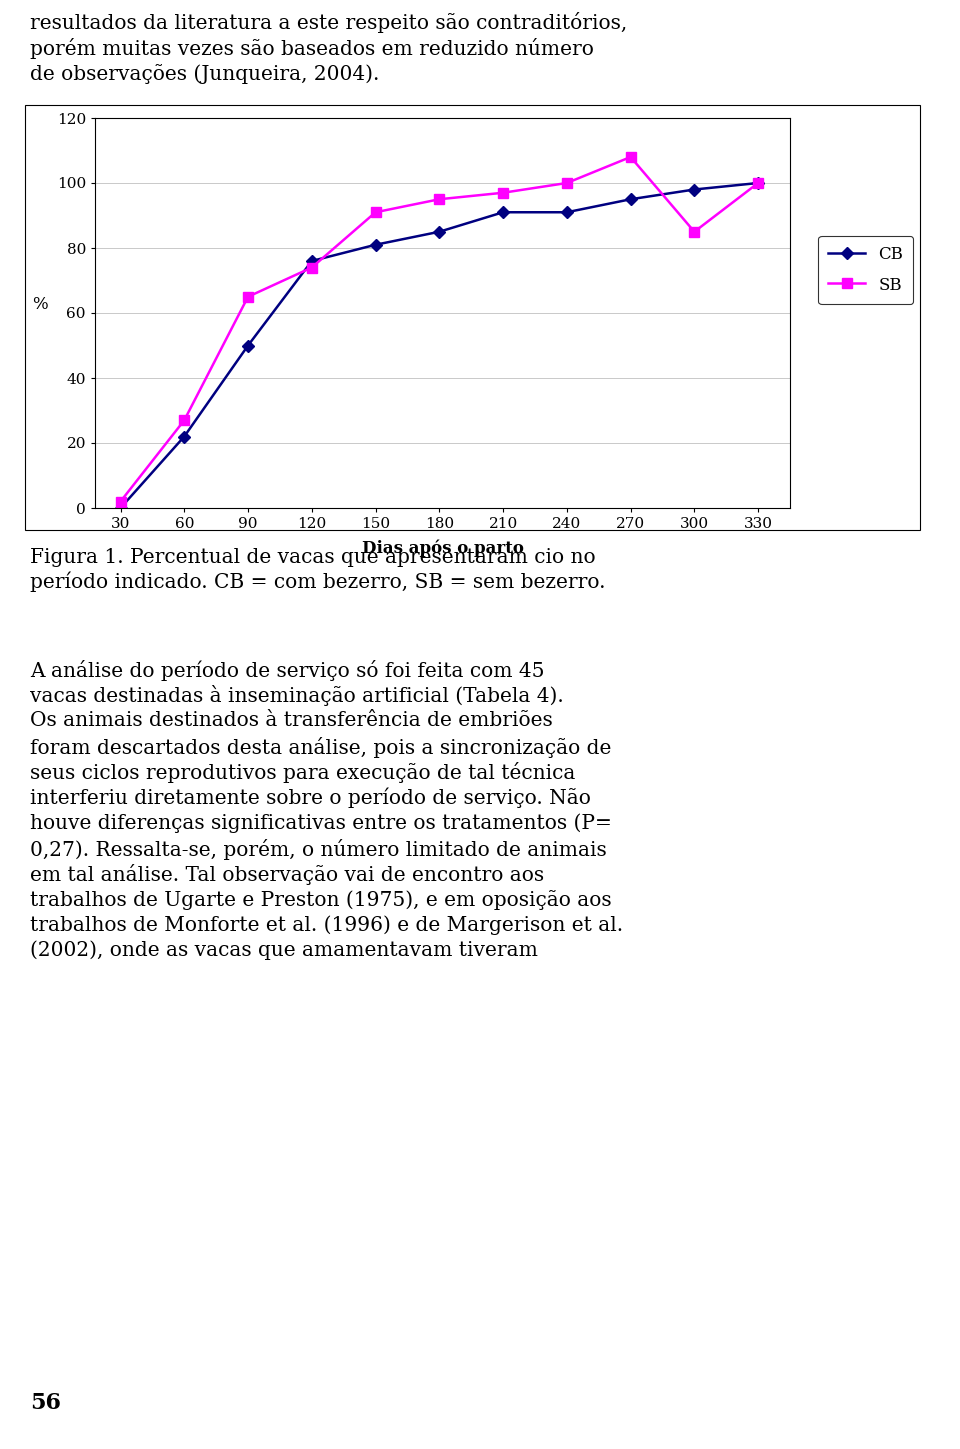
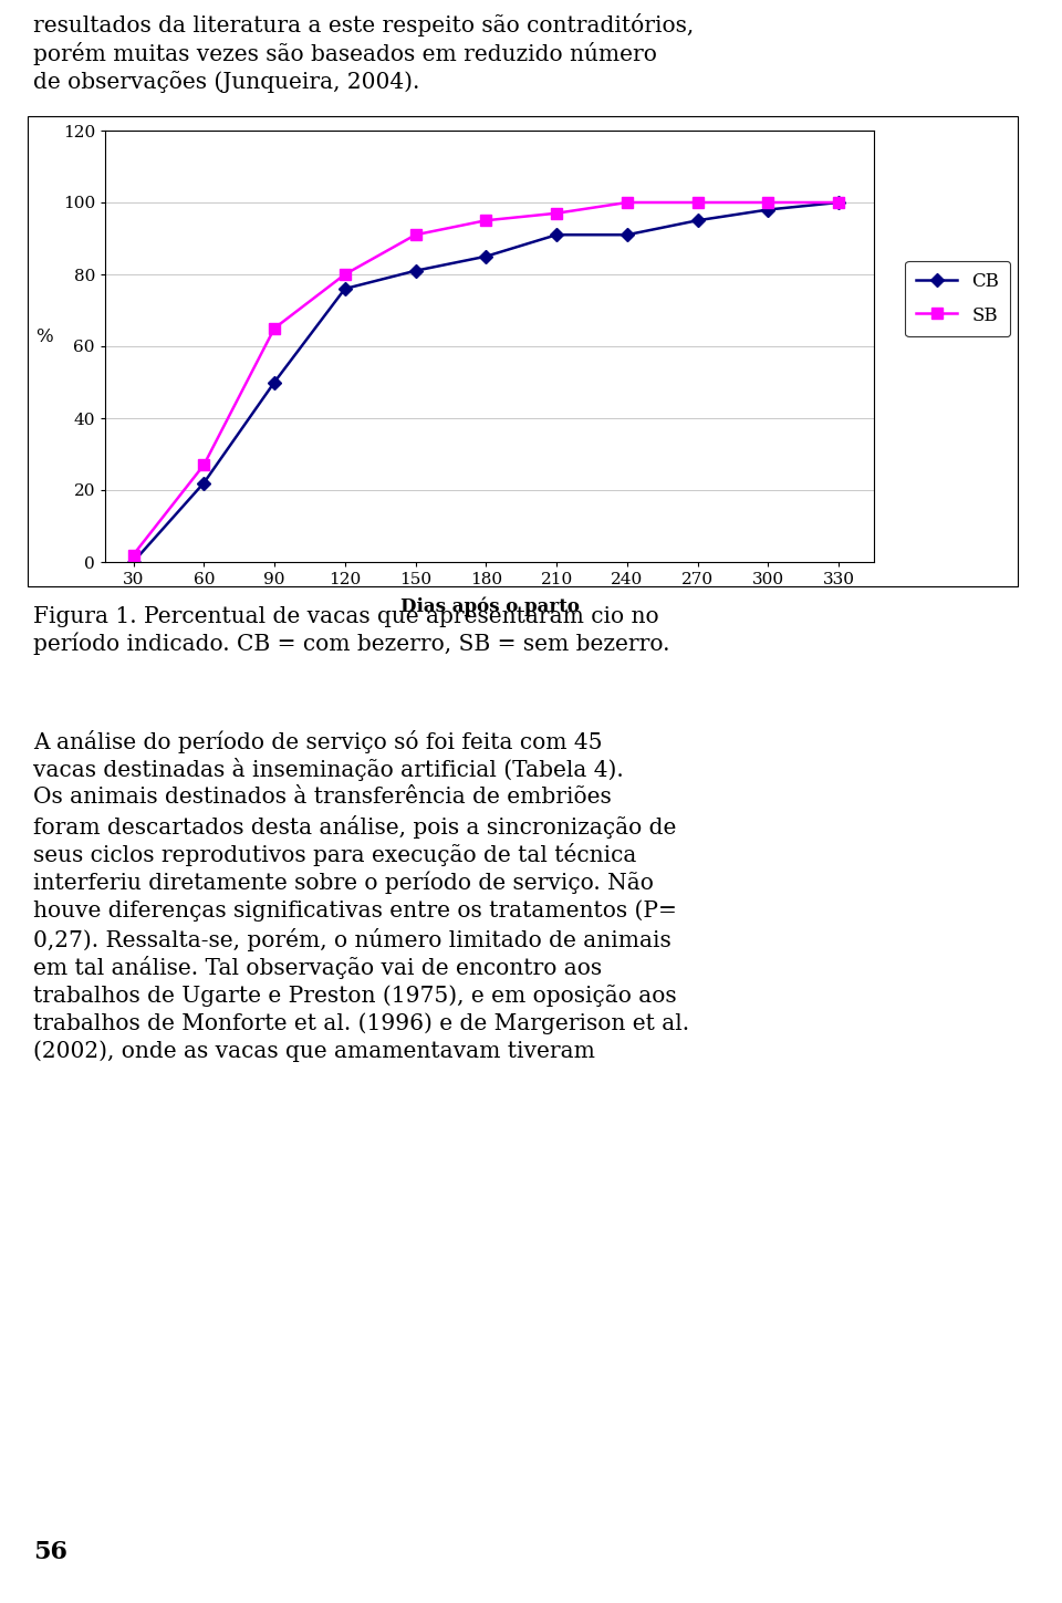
SB/120: 74 -> 80
SB/270: 108 -> 100
SB/300: 85 -> 100
